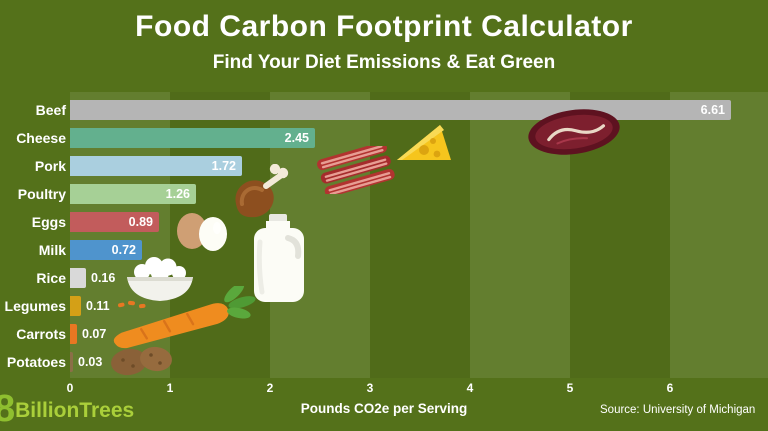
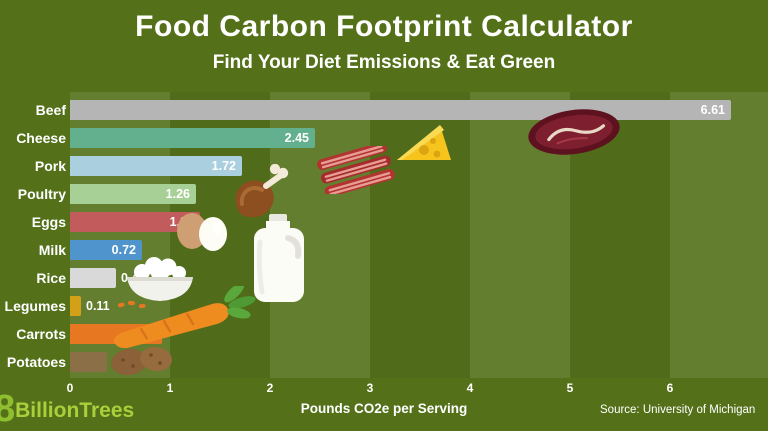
Eggs: 0.89 -> 1.30
Rice: 0.16 -> 0.46
Carrots: 0.07 -> 0.92
Potatoes: 0.03 -> 0.37
